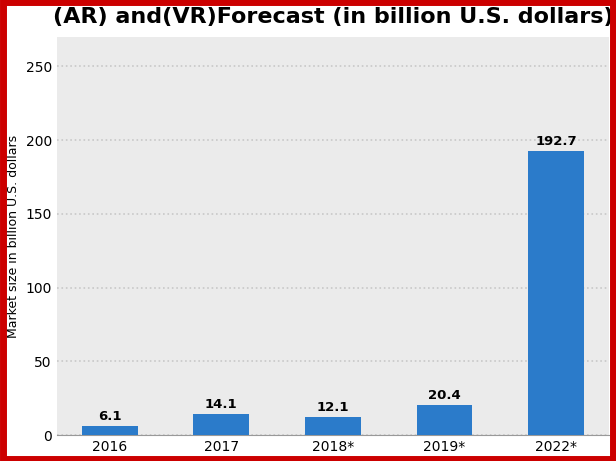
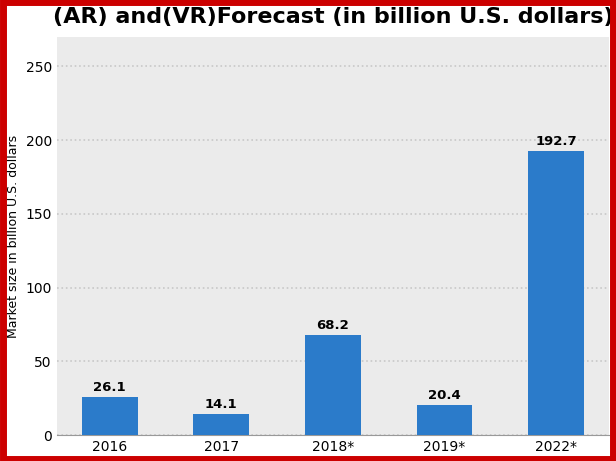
2016: 6.1 -> 26.1
2018*: 12.1 -> 68.2
